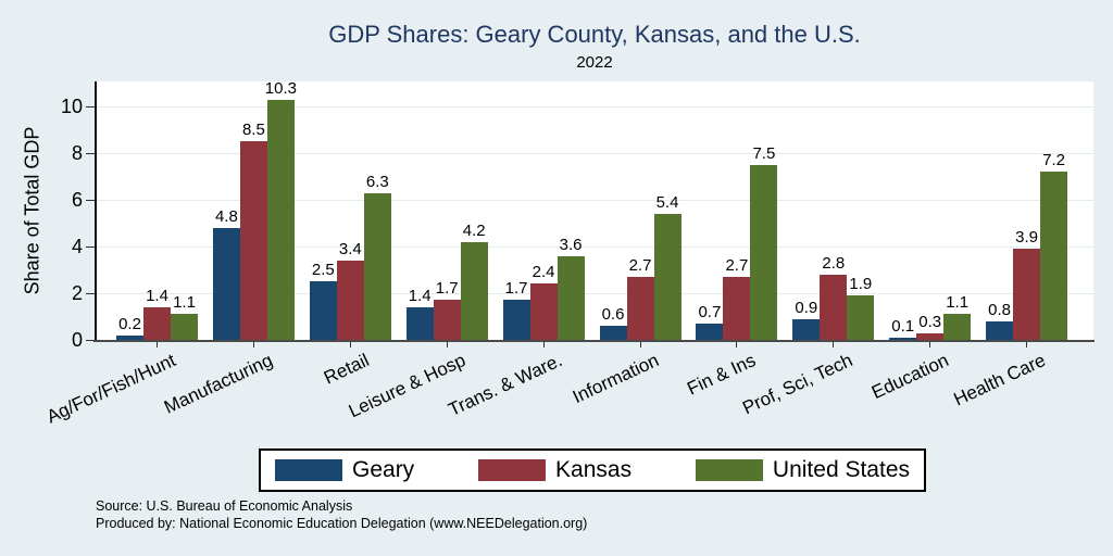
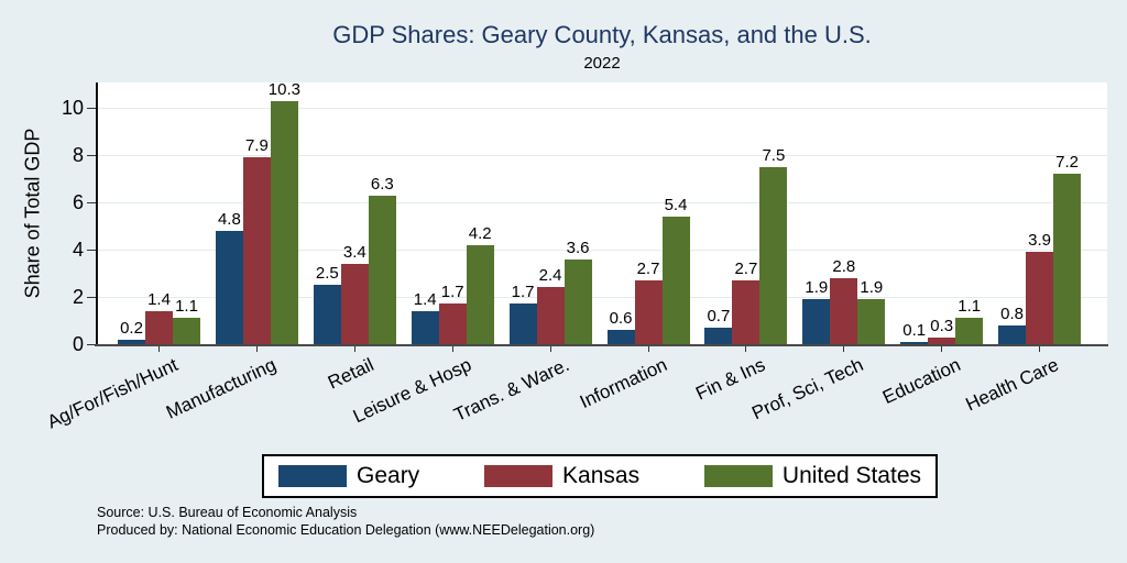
Kansas/Manufacturing: 8.5 -> 7.9
Geary/Prof, Sci, Tech: 0.9 -> 1.9
